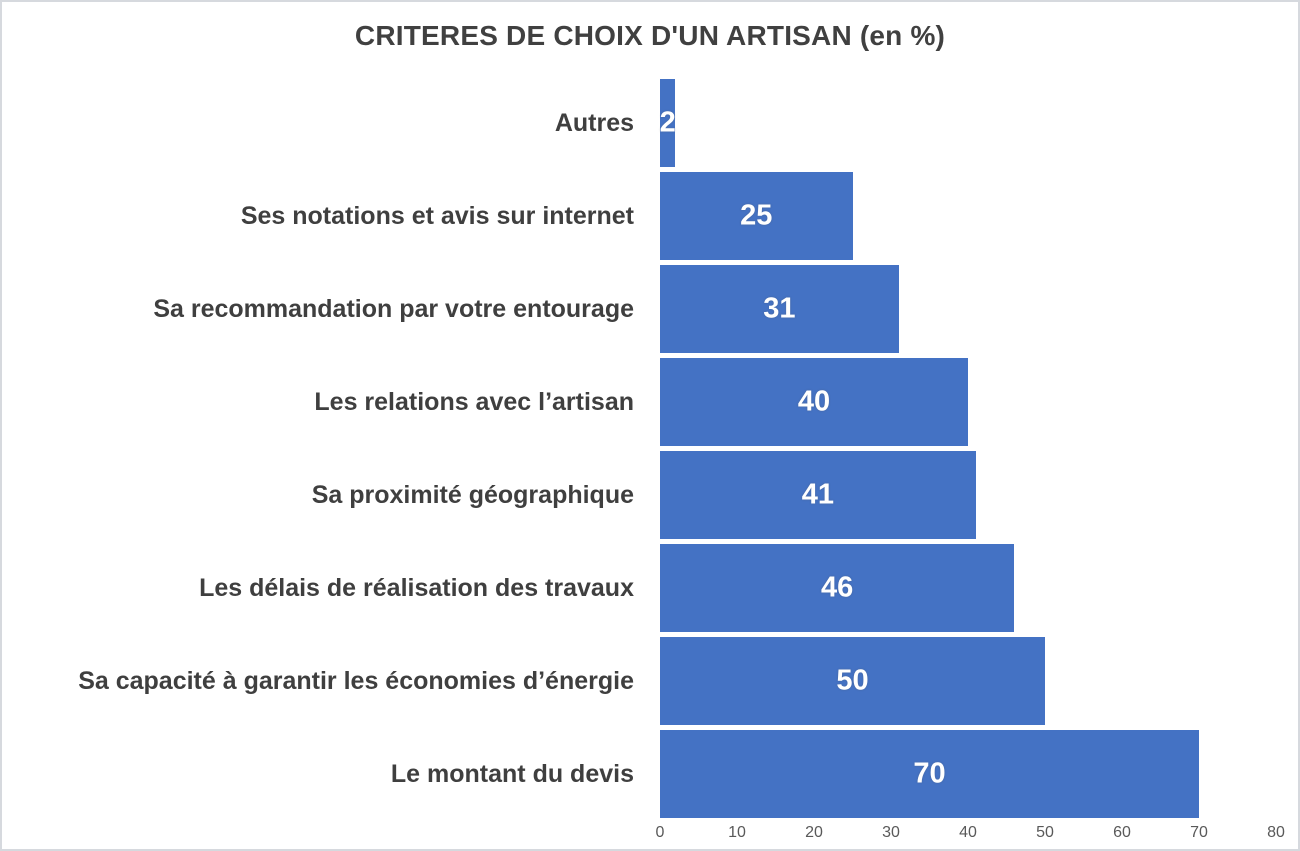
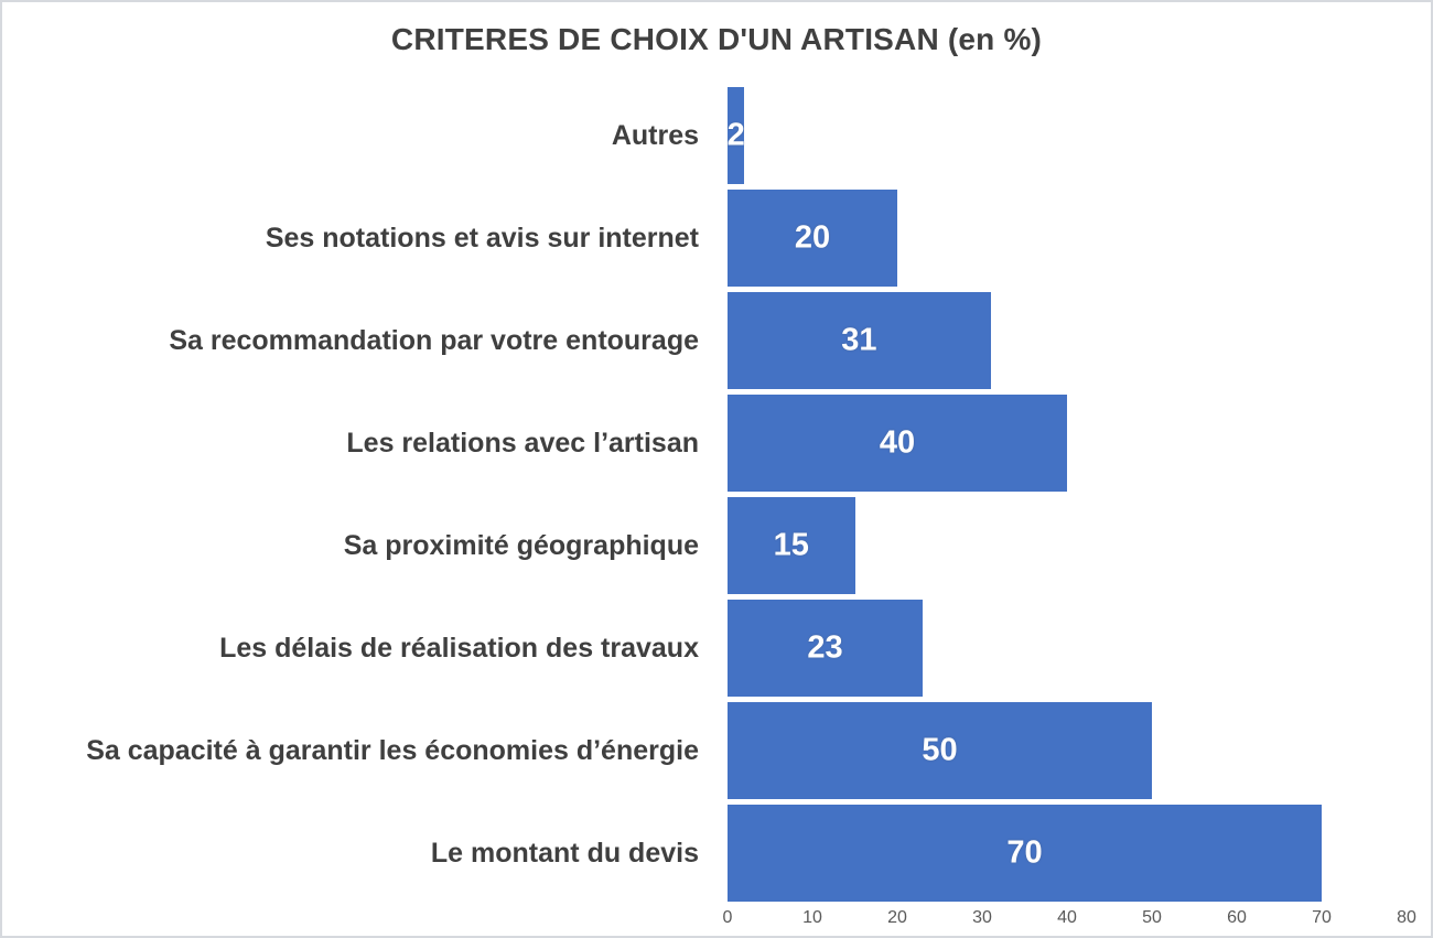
Ses notations et avis sur internet: 25 -> 20
Sa proximité géographique: 41 -> 15
Les délais de réalisation des travaux: 46 -> 23
